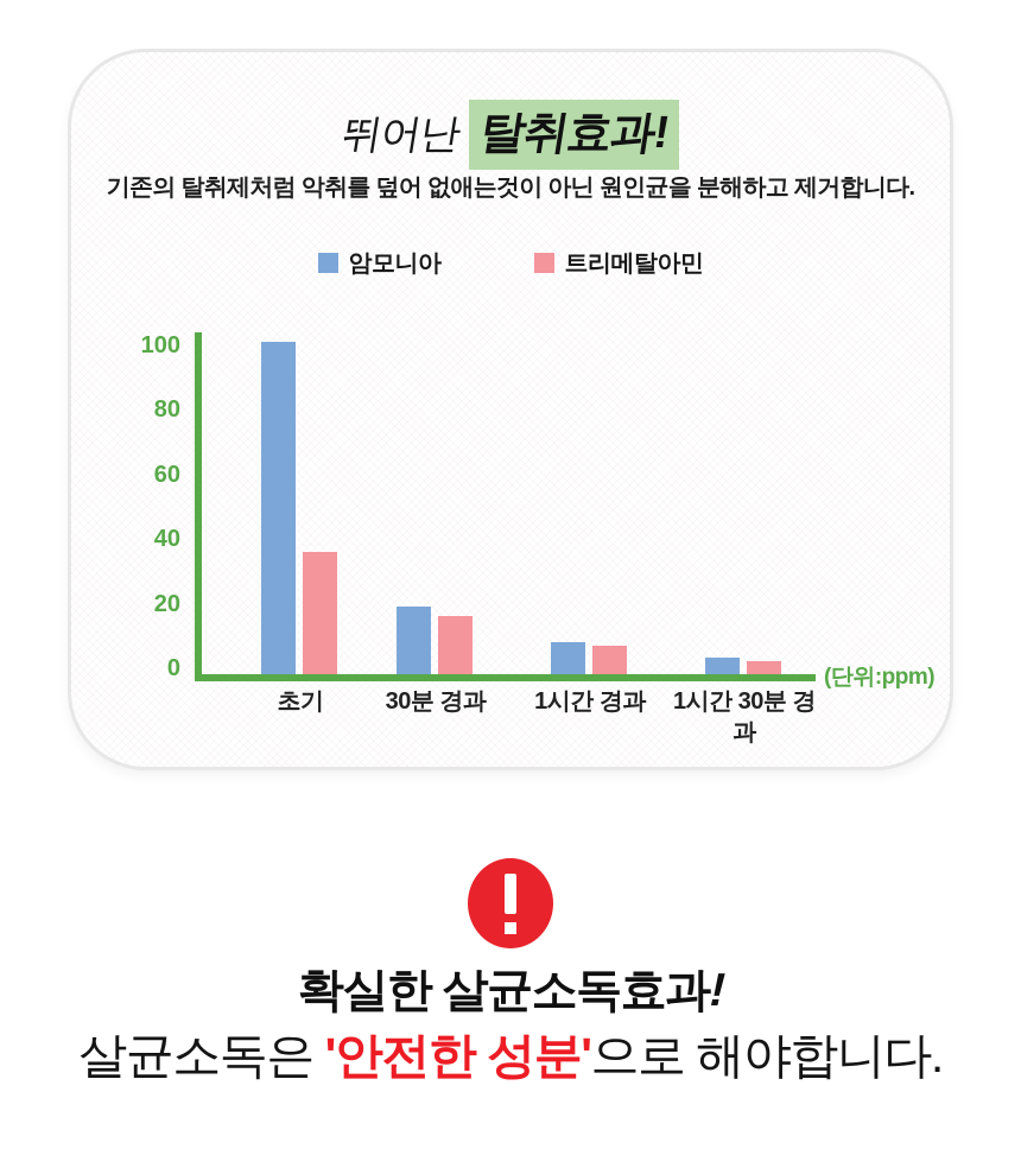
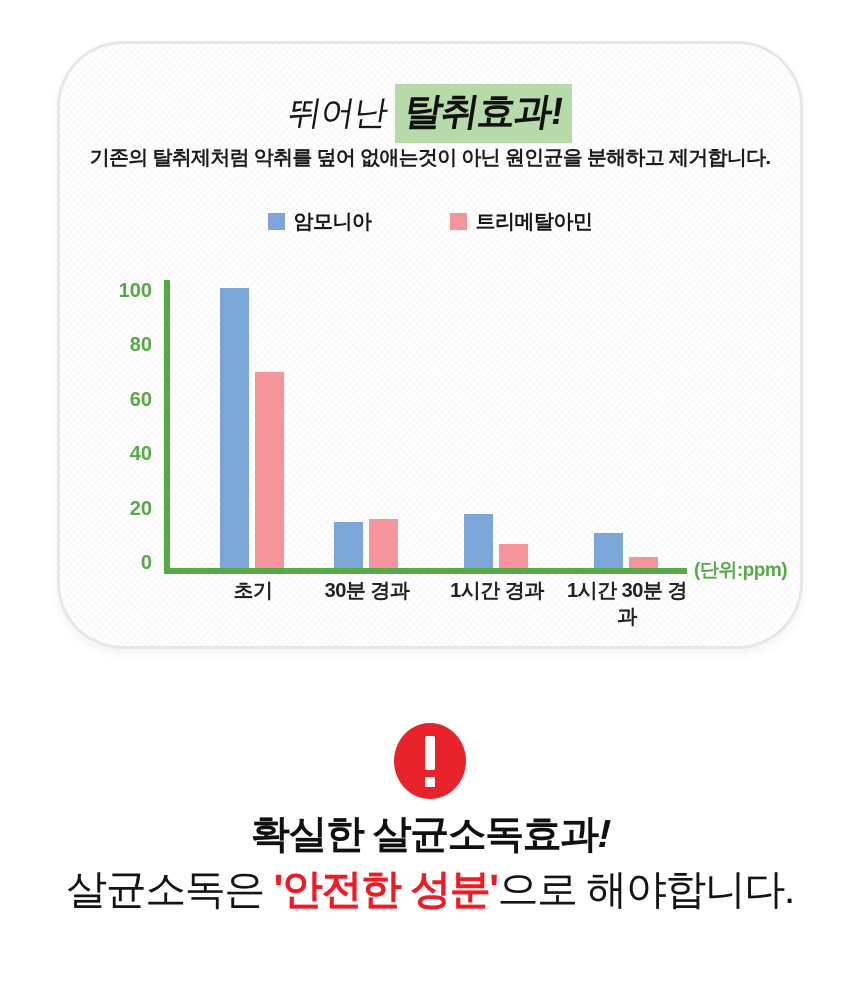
트리메탈아민/초기: 38 -> 72
암모니아/30분 경과: 21 -> 17
암모니아/1시간 경과: 10 -> 20
암모니아/1시간 30분 경과: 5 -> 13
